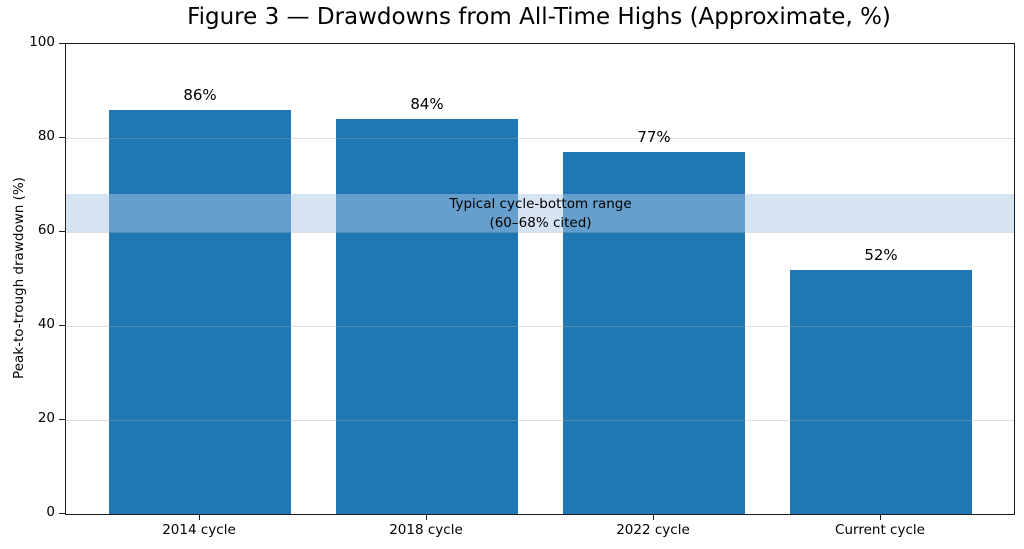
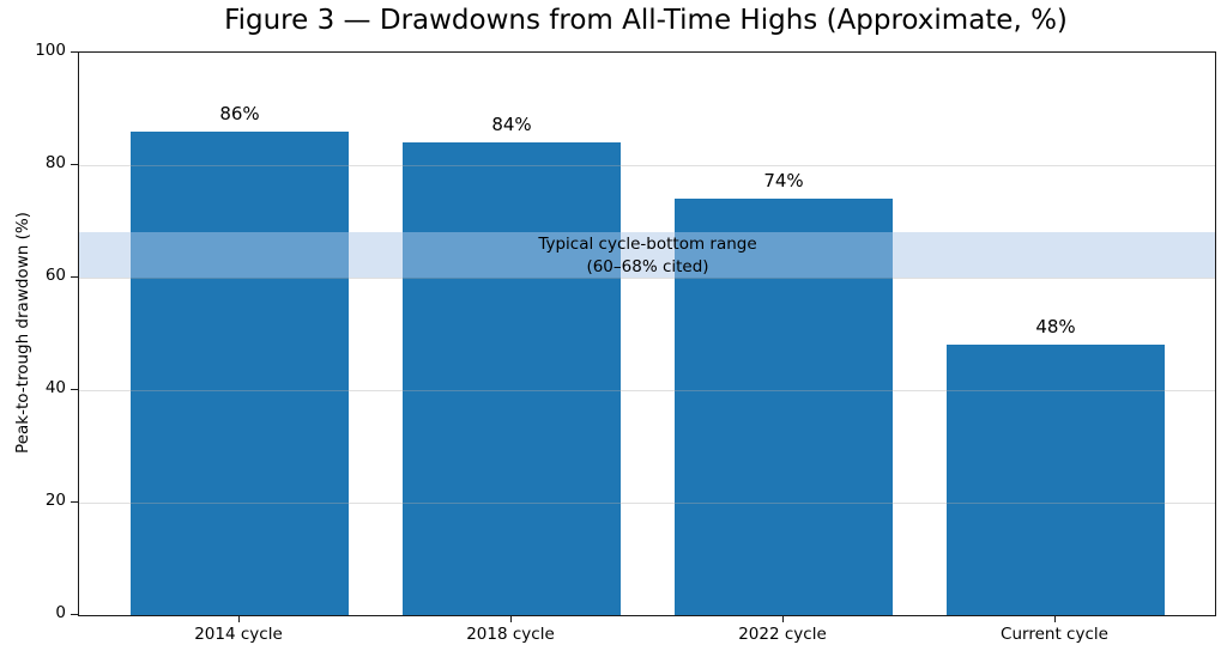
2022 cycle: 77% -> 74%
Current cycle: 52% -> 48%
